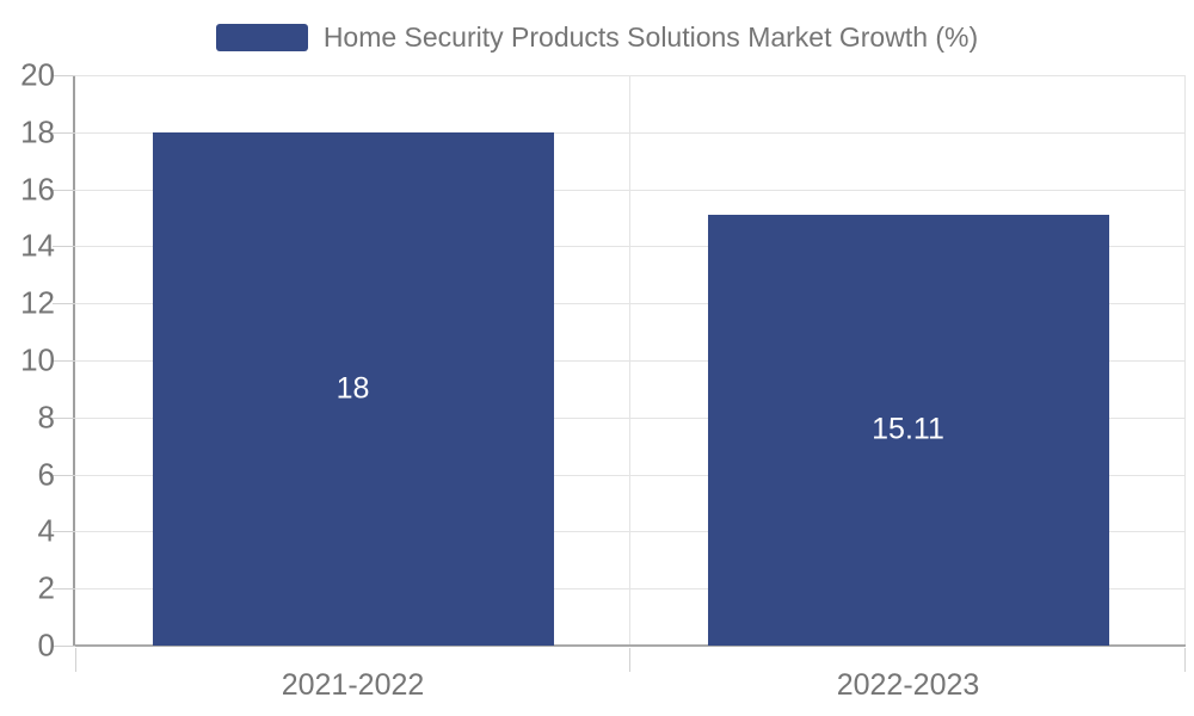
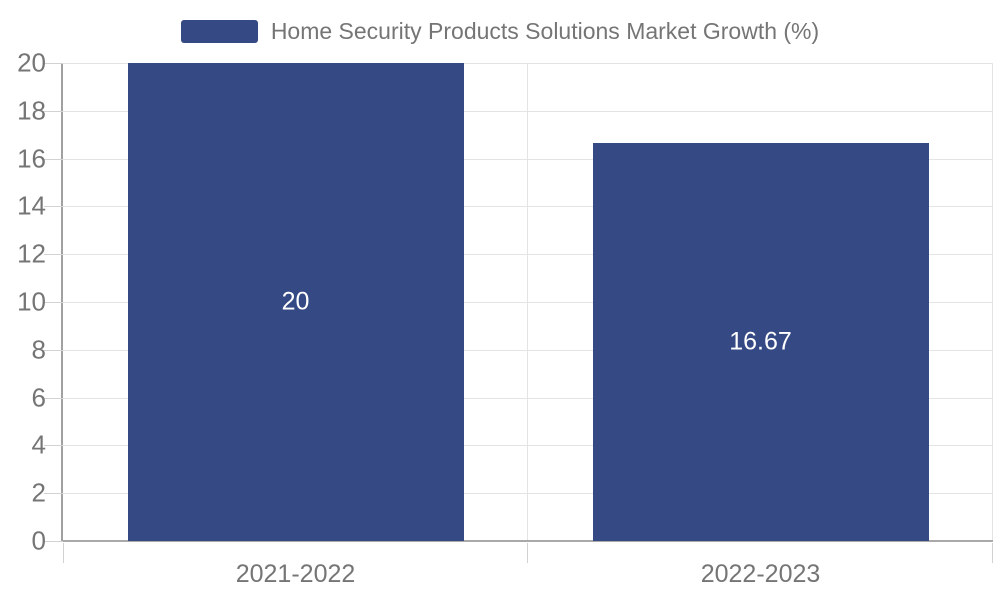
2021-2022: 18 -> 20
2022-2023: 15.11 -> 16.67
